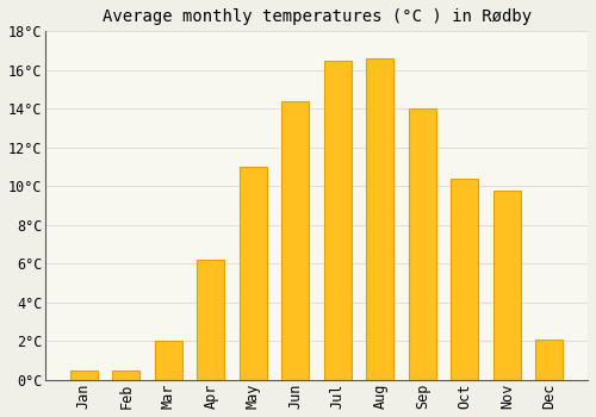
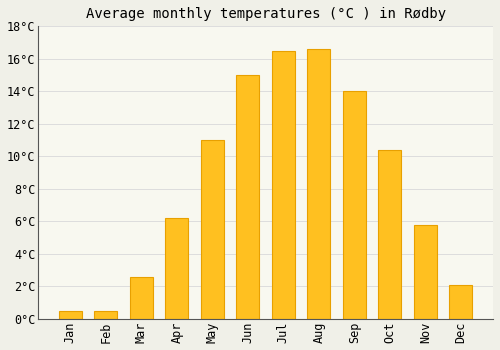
Mar: 2.0°C -> 2.6°C
Jun: 14.4°C -> 15.0°C
Nov: 9.8°C -> 5.8°C
